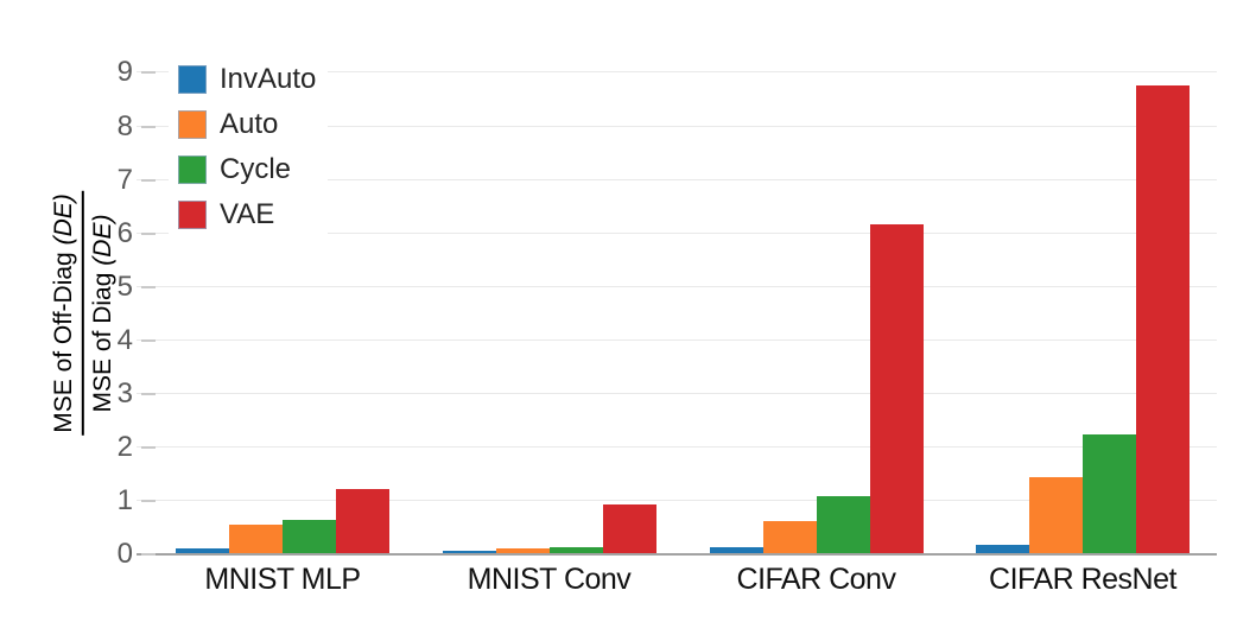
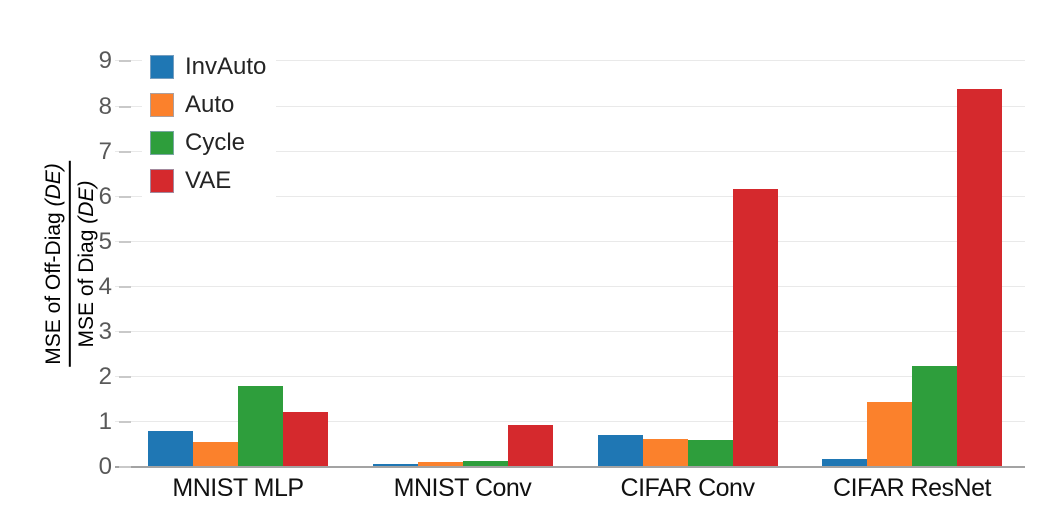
InvAuto/MNIST MLP: 0.1 -> 0.8
Cycle/MNIST MLP: 0.7 -> 1.8
InvAuto/CIFAR Conv: 0.1 -> 0.7
Cycle/CIFAR Conv: 1.1 -> 0.6
VAE/CIFAR ResNet: 8.8 -> 8.4
